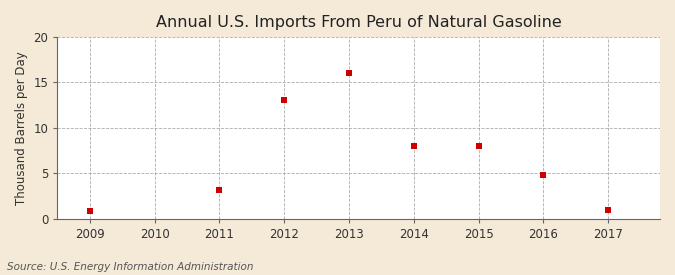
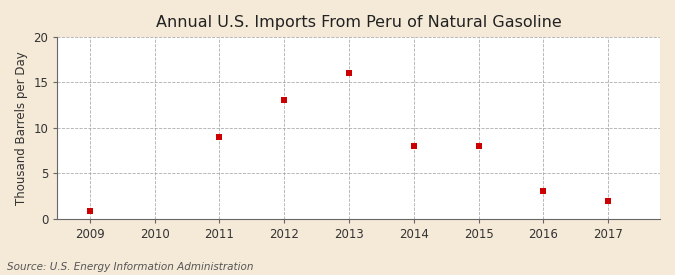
2011: 3.2 -> 9.0
2016: 4.8 -> 3.0
2017: 1.0 -> 2.0
